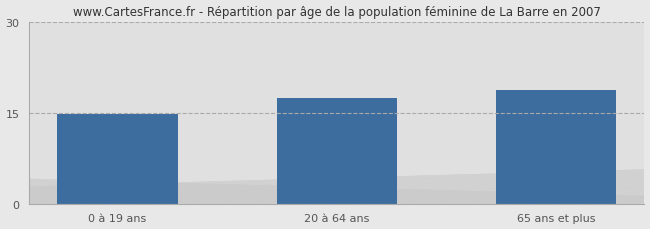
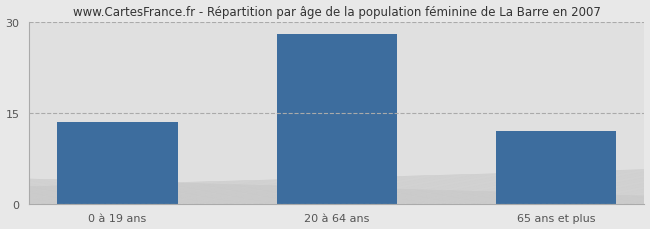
0 à 19 ans: 14.8 -> 13.5
20 à 64 ans: 17.4 -> 28.0
65 ans et plus: 18.8 -> 12.0
